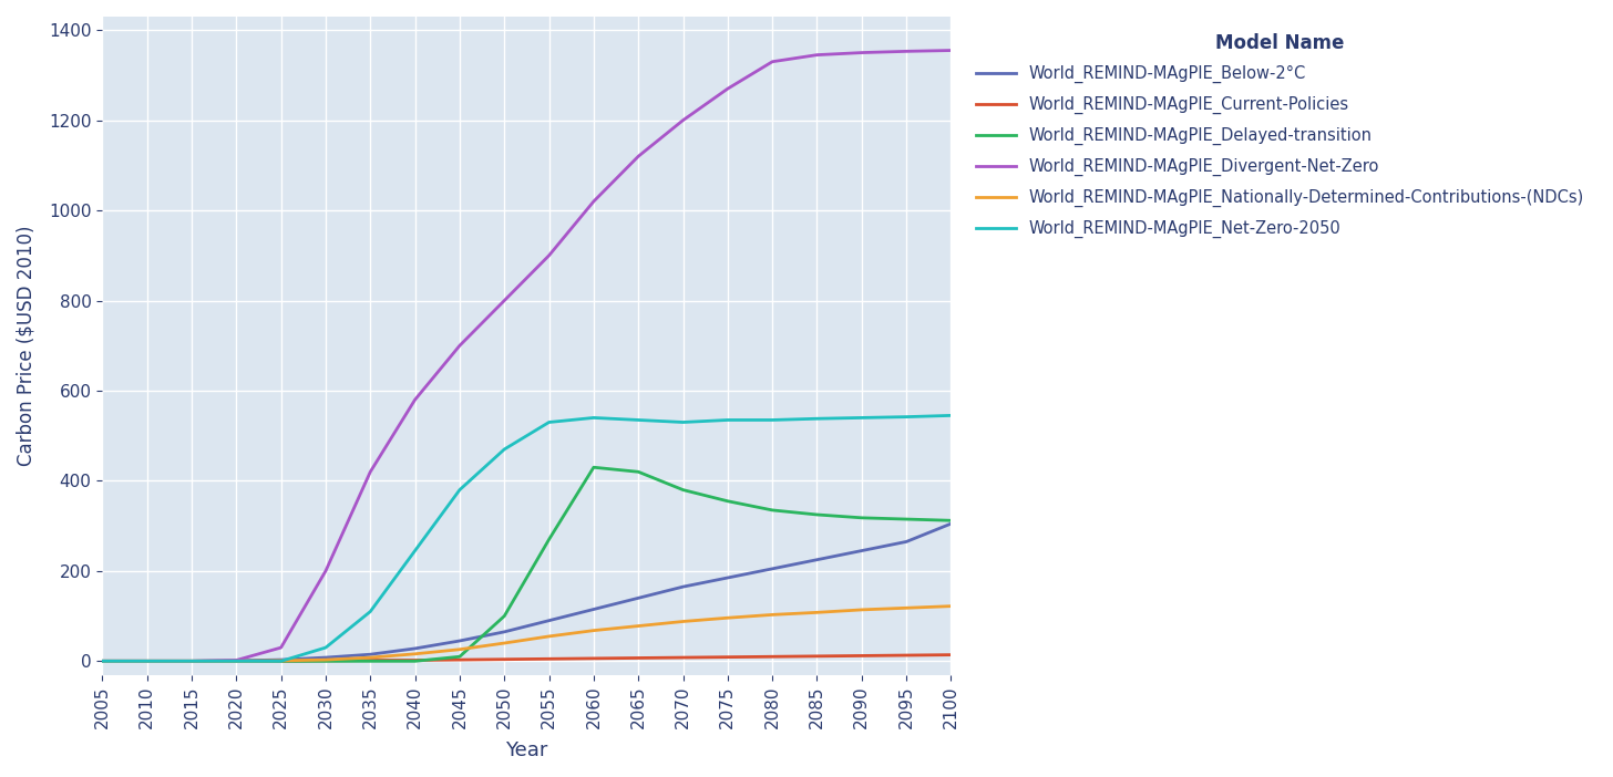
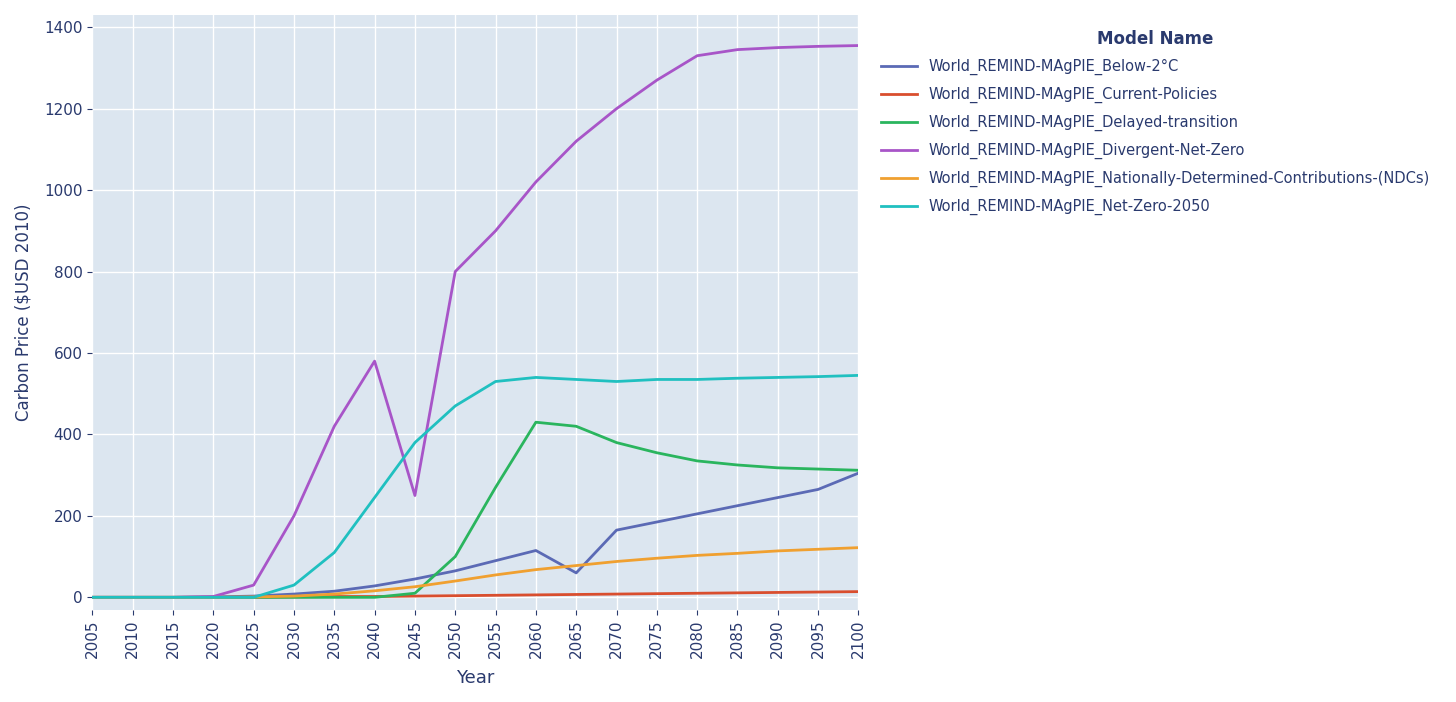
World_REMIND-MAgPIE_Divergent-Net-Zero/2045: 700 -> 250
World_REMIND-MAgPIE_Below-2°C/2065: 140 -> 60
